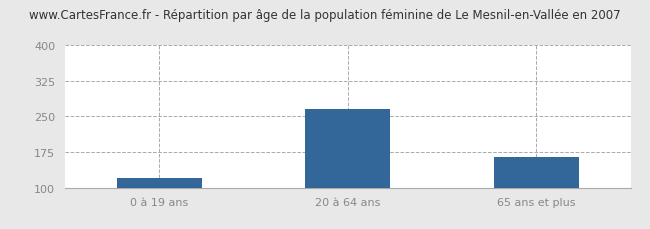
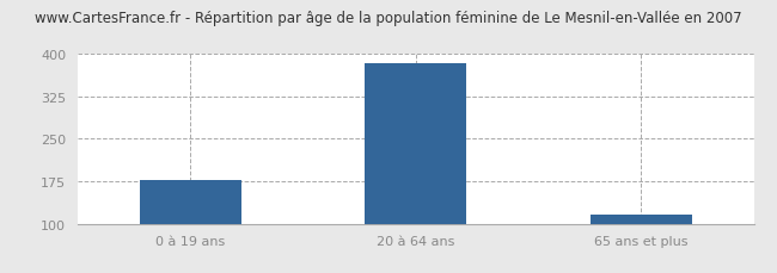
0 à 19 ans: 120 -> 178
20 à 64 ans: 265 -> 383
65 ans et plus: 165 -> 117
